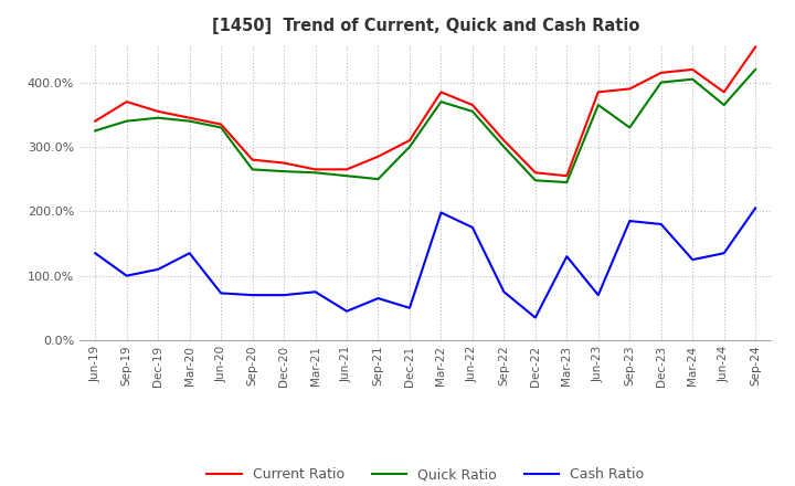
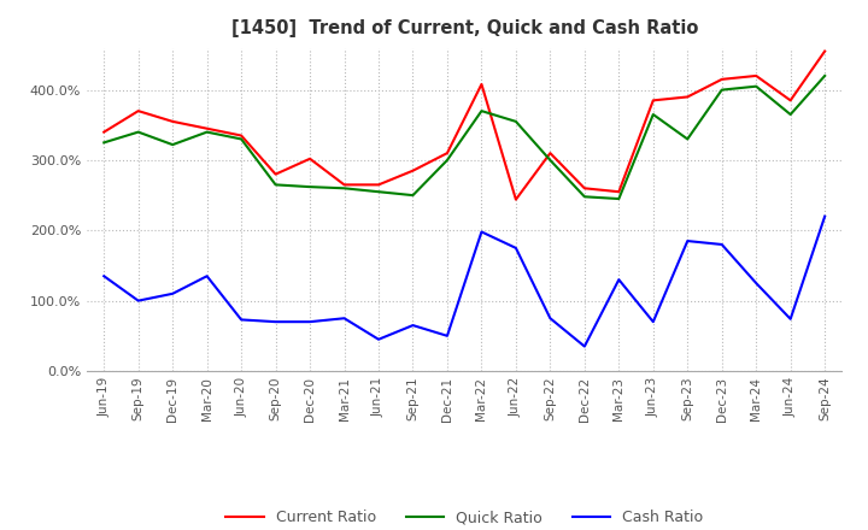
Quick Ratio/Dec-19: 345% -> 322%
Current Ratio/Dec-20: 275% -> 302%
Current Ratio/Mar-22: 385% -> 408%
Current Ratio/Jun-22: 365% -> 244%
Cash Ratio/Jun-24: 135% -> 74%
Cash Ratio/Sep-24: 205% -> 220%
